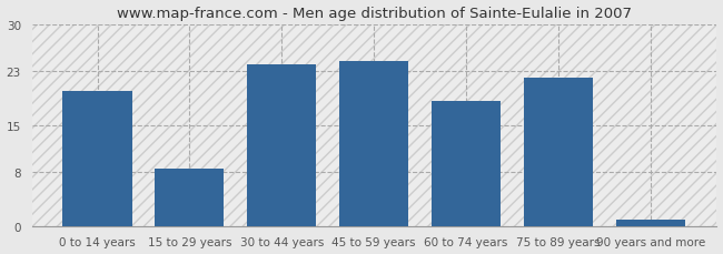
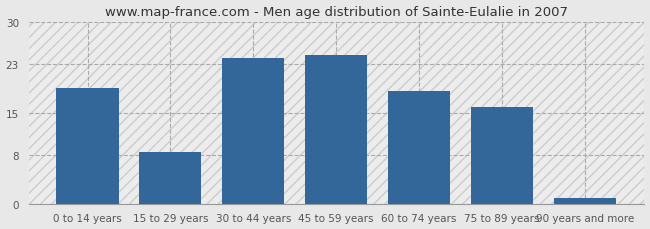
0 to 14 years: 20.0 -> 19.0
75 to 89 years: 22.0 -> 16.0
